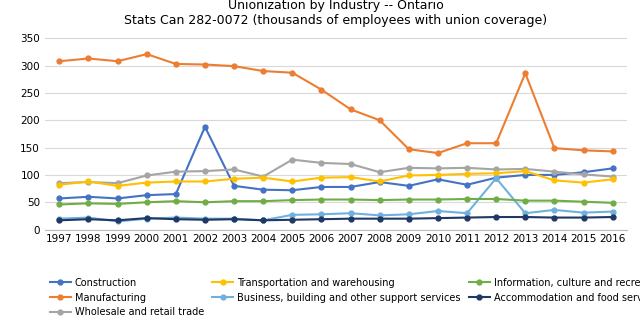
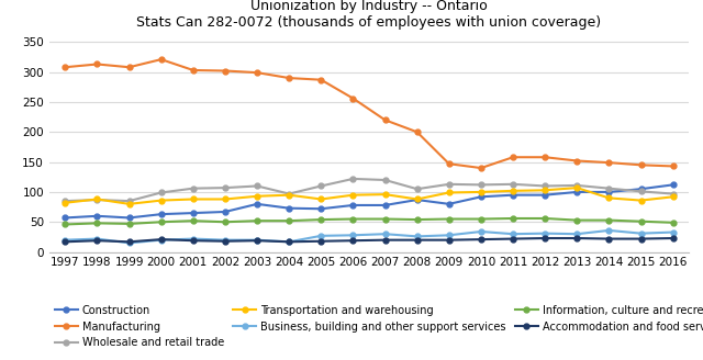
Construction/2002: 188 -> 67
Wholesale and retail trade/2005: 128 -> 110
Construction/2011: 82 -> 95
Business, building and other support services/2012: 94 -> 31
Manufacturing/2013: 286 -> 152
